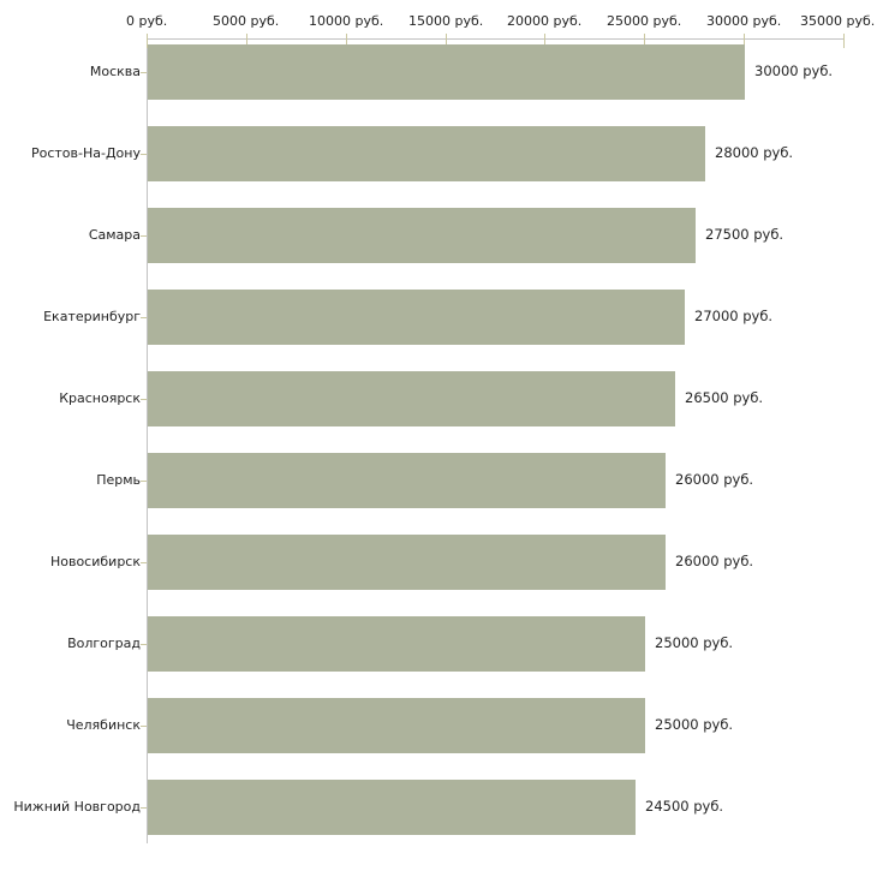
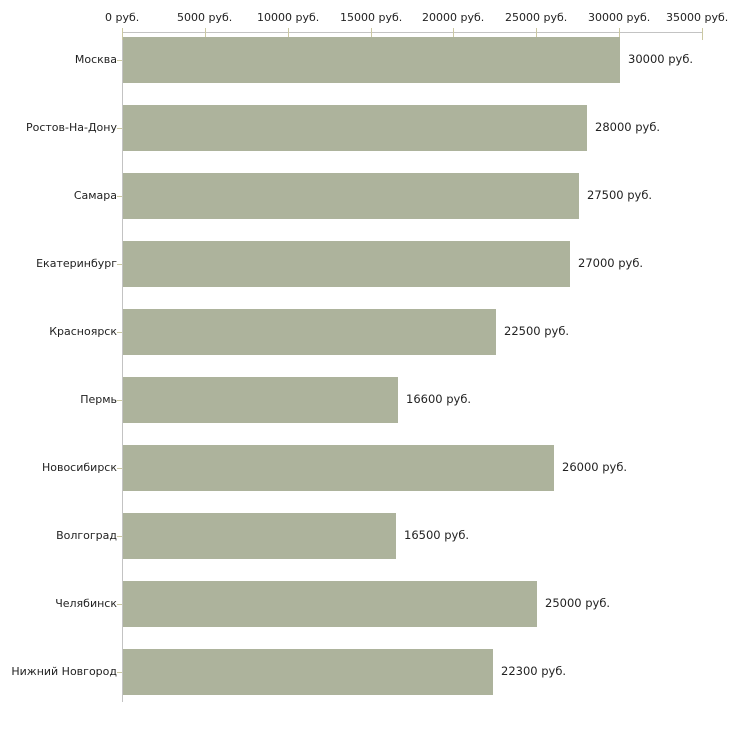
Красноярск: 26500 -> 22500
Пермь: 26000 -> 16600
Волгоград: 25000 -> 16500
Нижний Новгород: 24500 -> 22300
